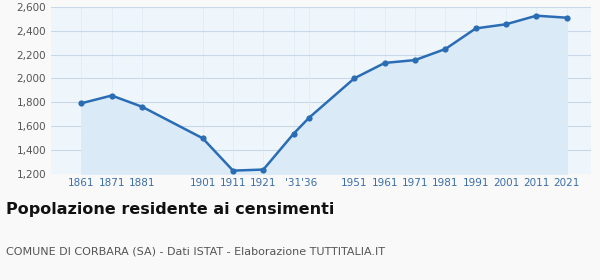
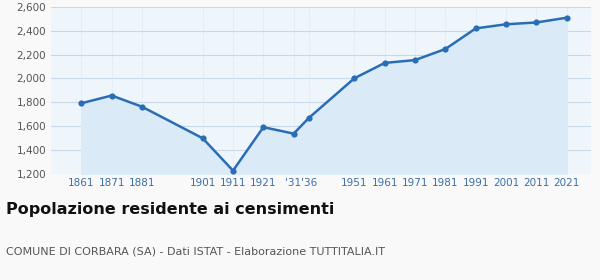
1921: 1,230 -> 1,590
2011: 2,530 -> 2,470
